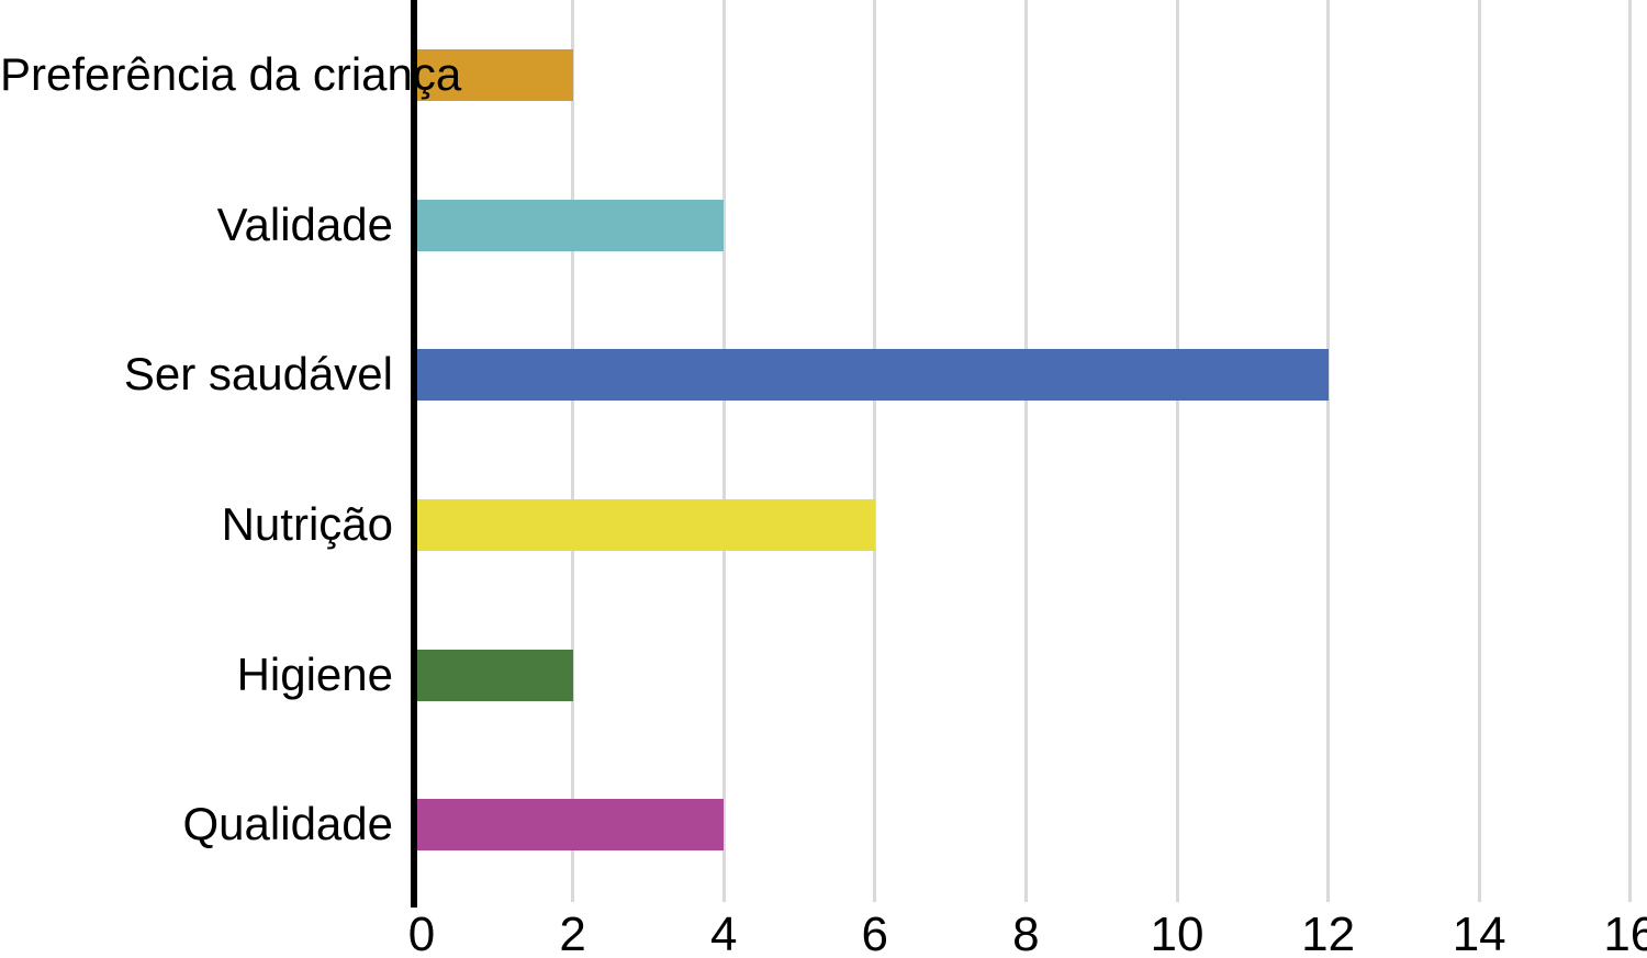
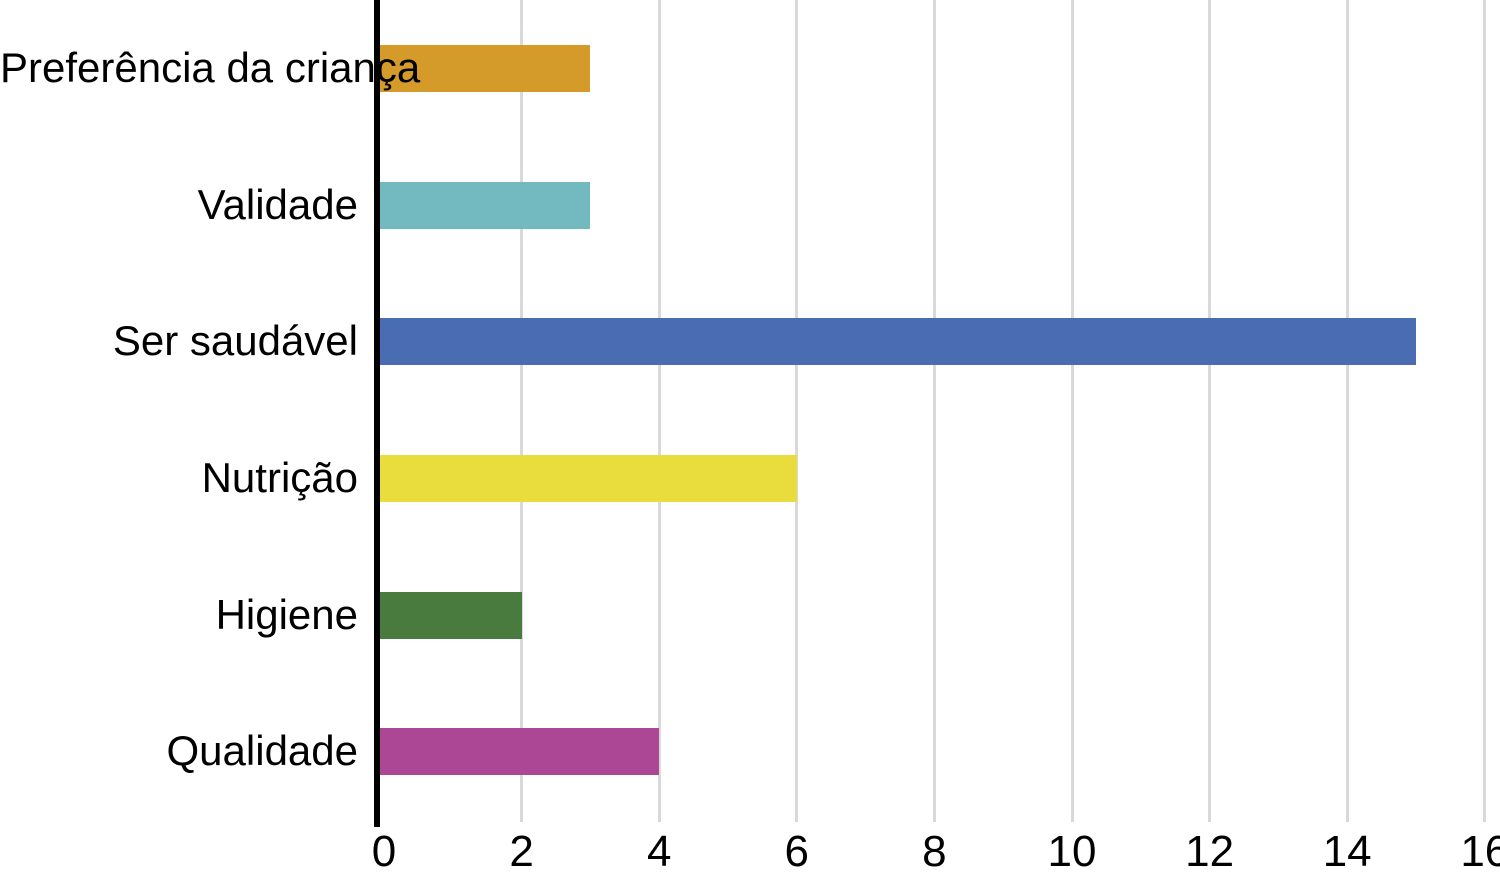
Preferência da criança: 2 -> 3
Validade: 4 -> 3
Ser saudável: 12 -> 15
